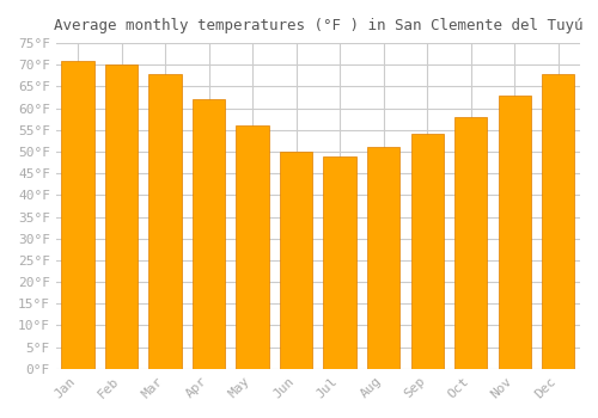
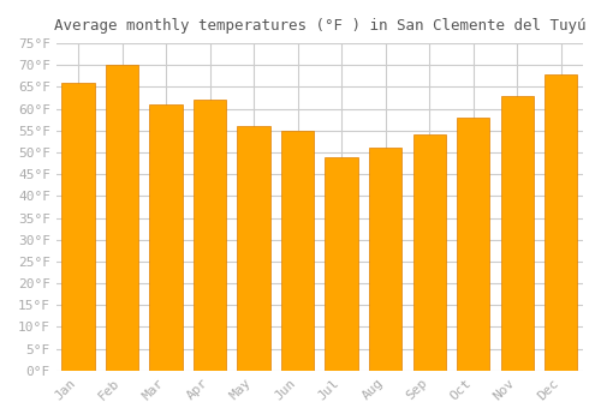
Jan: 71°F -> 66°F
Mar: 68°F -> 61°F
Jun: 50°F -> 55°F
